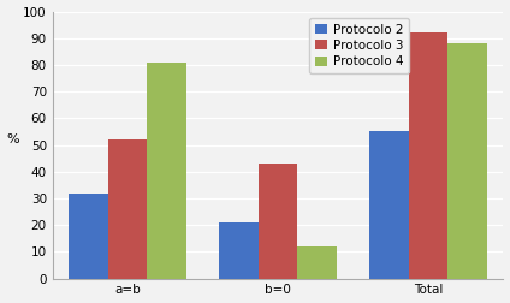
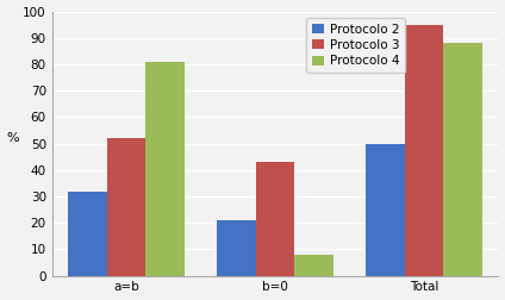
Protocolo 4/b=0: 12 -> 8
Protocolo 2/Total: 55 -> 50
Protocolo 3/Total: 92 -> 95
